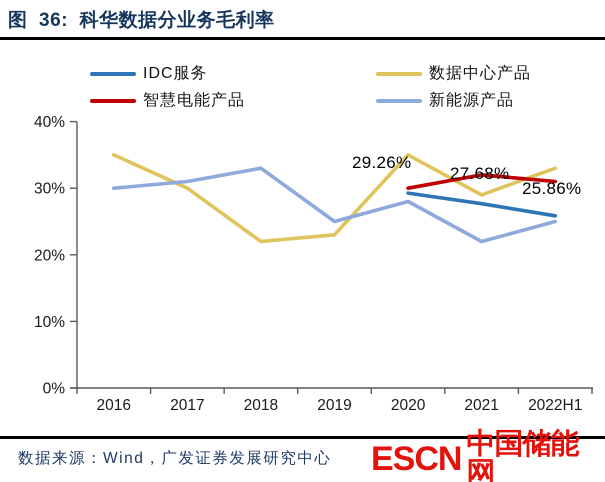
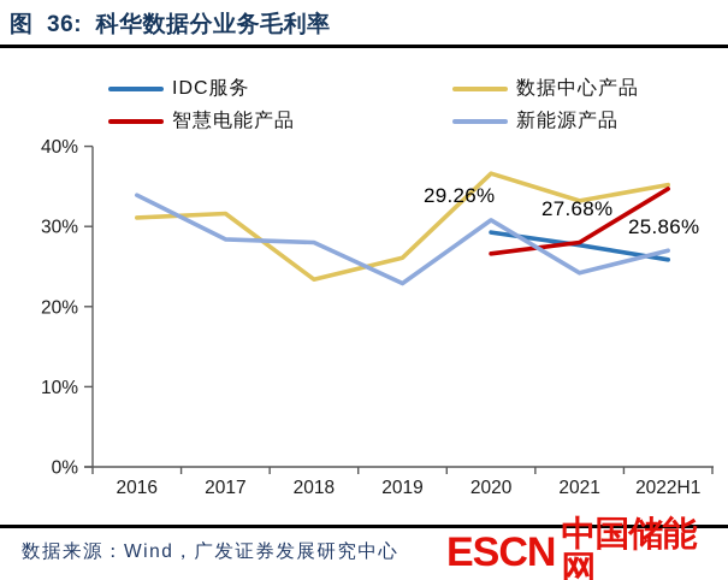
数据中心产品/2016: 35% -> 31%
新能源产品/2016: 30% -> 34%
数据中心产品/2017: 30% -> 32%
新能源产品/2017: 31% -> 28%
数据中心产品/2018: 22% -> 23%
新能源产品/2018: 33% -> 28%
数据中心产品/2019: 23% -> 26%
新能源产品/2019: 25% -> 23%
数据中心产品/2020: 35% -> 37%
智慧电能产品/2020: 30% -> 27%
新能源产品/2020: 28% -> 31%
数据中心产品/2021: 29% -> 33%
智慧电能产品/2021: 32% -> 28%
新能源产品/2021: 22% -> 24%
数据中心产品/2022H1: 33% -> 35%
智慧电能产品/2022H1: 31% -> 35%
新能源产品/2022H1: 25% -> 27%
